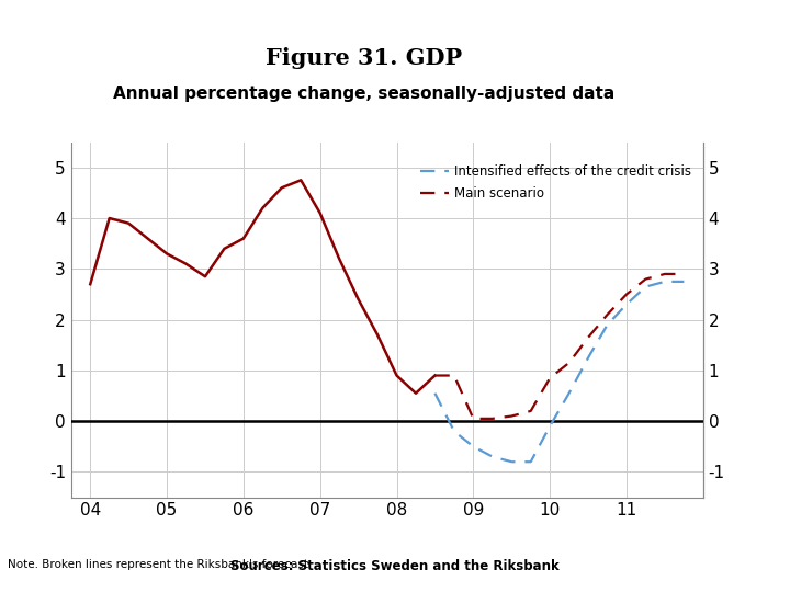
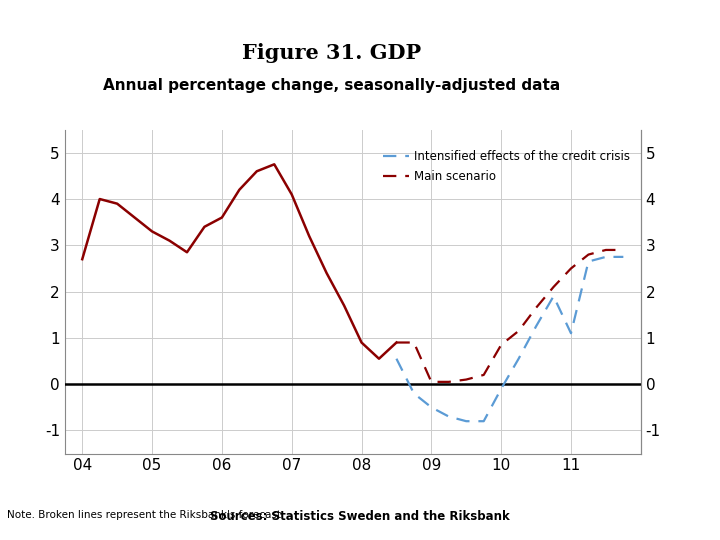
Intensified effects of the credit crisis/11: 2.30 -> 1.10
